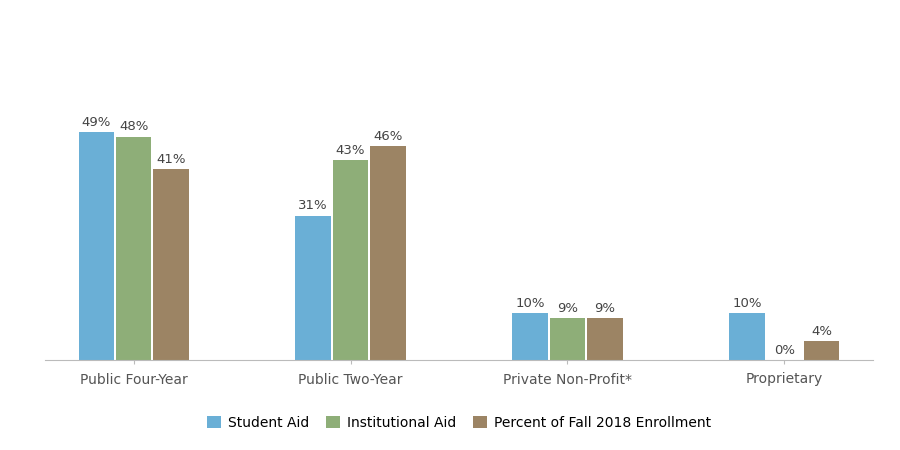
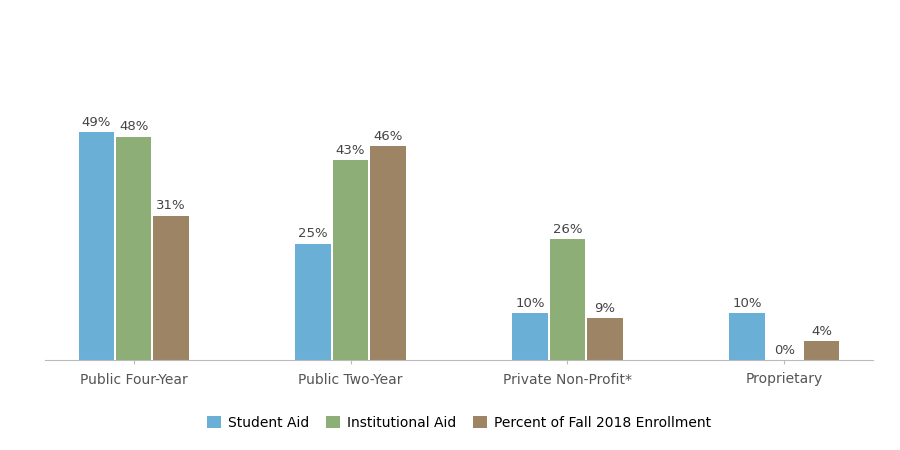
Percent of Fall 2018 Enrollment/Public Four-Year: 41% -> 31%
Student Aid/Public Two-Year: 31% -> 25%
Institutional Aid/Private Non-Profit*: 9% -> 26%
